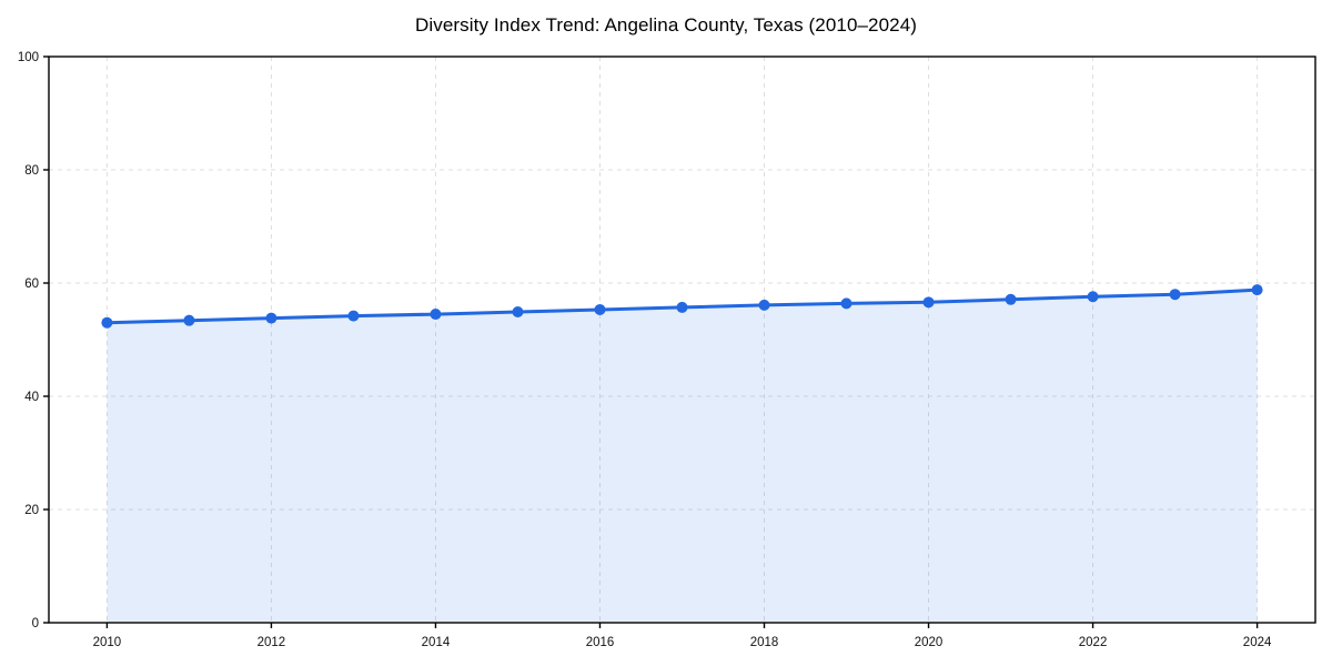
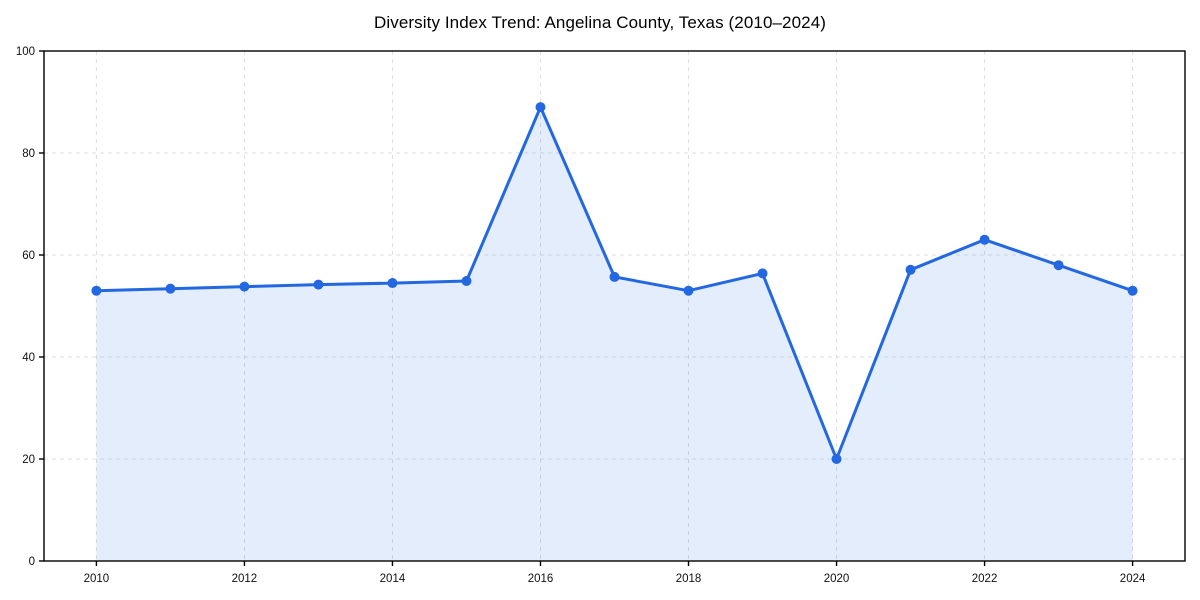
2016: 55 -> 89
2018: 56 -> 53
2020: 57 -> 20
2022: 58 -> 63
2024: 59 -> 53
